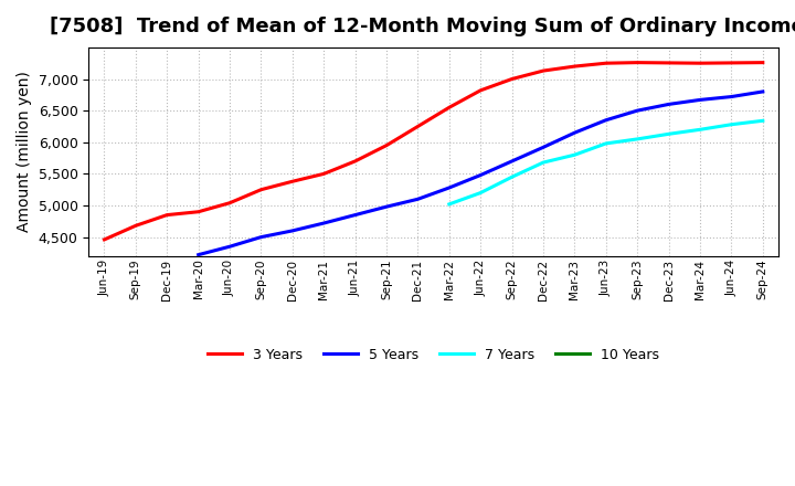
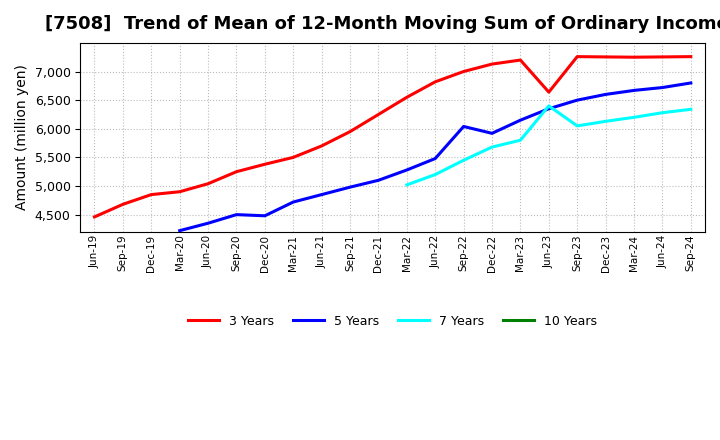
5 Years/Dec-20: 4,600 -> 4,480
5 Years/Sep-22: 5,700 -> 6,040
3 Years/Jun-23: 7,250 -> 6,640
7 Years/Jun-23: 5,980 -> 6,400
